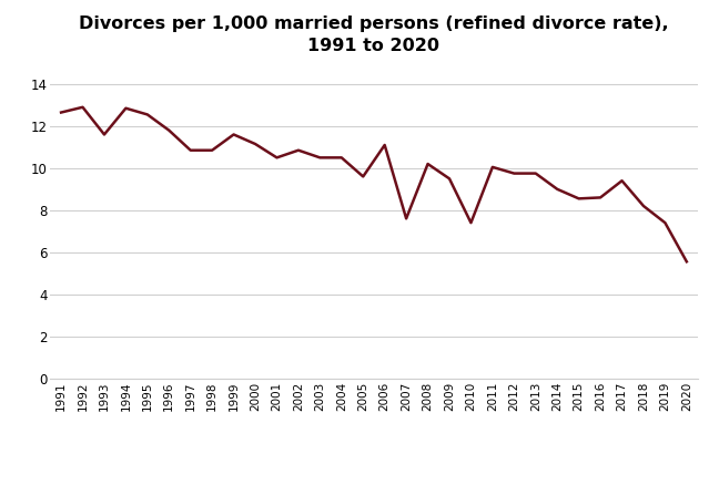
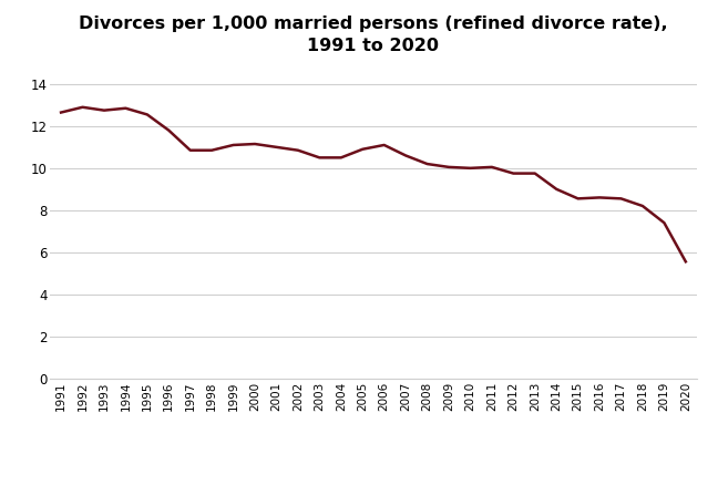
1993: 11.6 -> 12.8
1999: 11.6 -> 11.1
2001: 10.5 -> 11.0
2005: 9.6 -> 10.9
2007: 7.6 -> 10.6
2009: 9.5 -> 10.1
2010: 7.4 -> 10.0
2017: 9.4 -> 8.6
